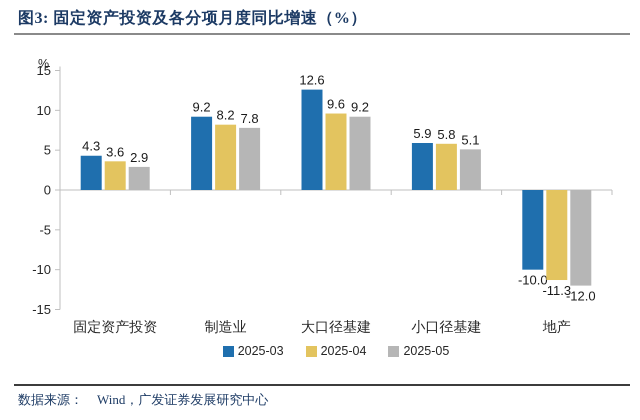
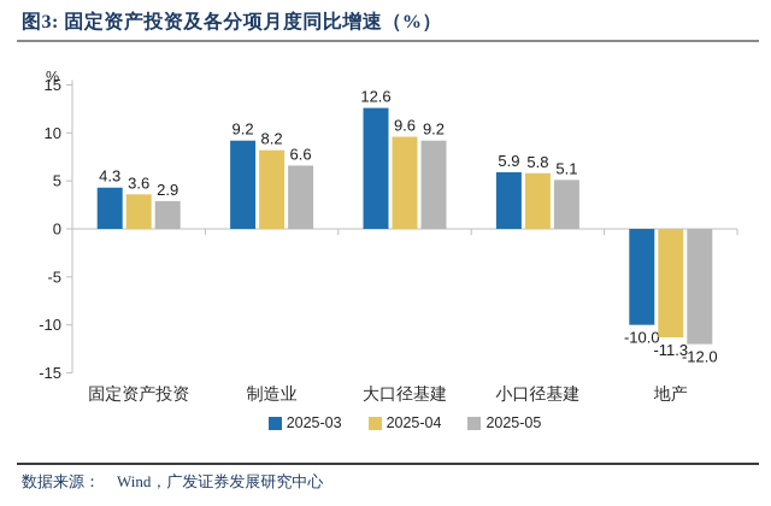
2025-05/制造业: 7.8 -> 6.6
